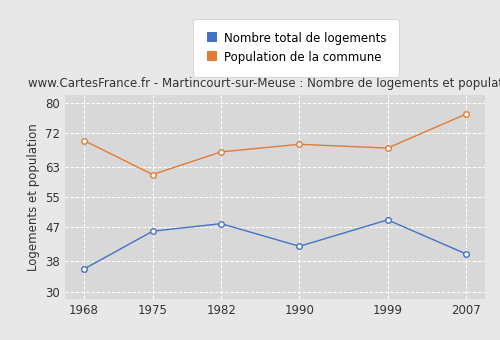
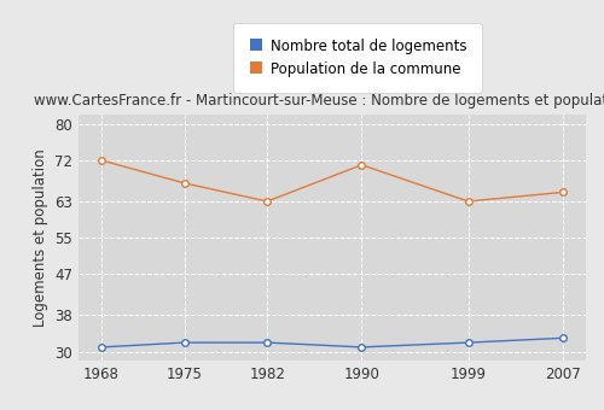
Nombre total de logements/1968: 36 -> 31
Population de la commune/1968: 70 -> 72
Nombre total de logements/1975: 46 -> 32
Population de la commune/1975: 61 -> 67
Nombre total de logements/1982: 48 -> 32
Population de la commune/1982: 67 -> 63
Nombre total de logements/1990: 42 -> 31
Population de la commune/1990: 69 -> 71
Nombre total de logements/1999: 49 -> 32
Population de la commune/1999: 68 -> 63
Nombre total de logements/2007: 40 -> 33
Population de la commune/2007: 77 -> 65
